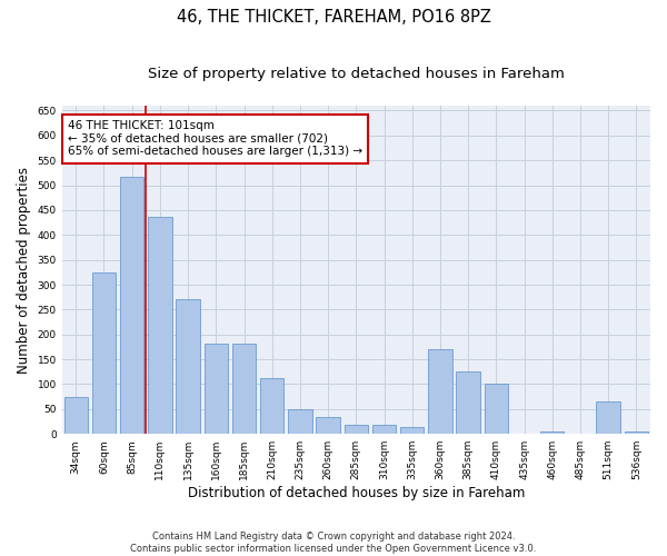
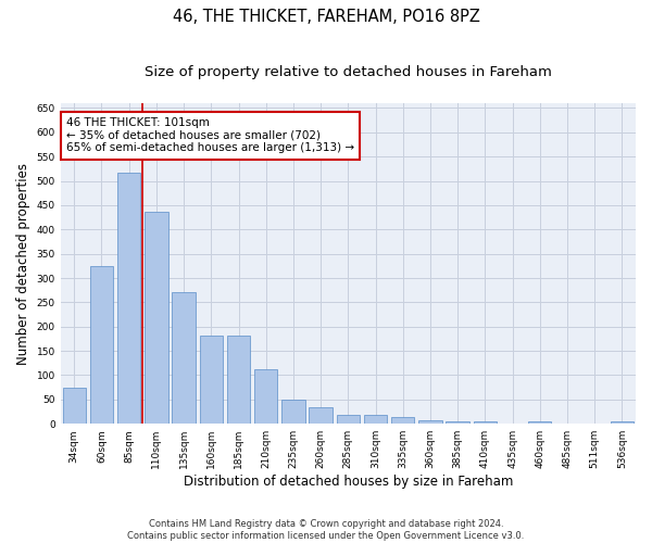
360sqm: 170 -> 8
385sqm: 125 -> 5
410sqm: 100 -> 5
511sqm: 65 -> 1
